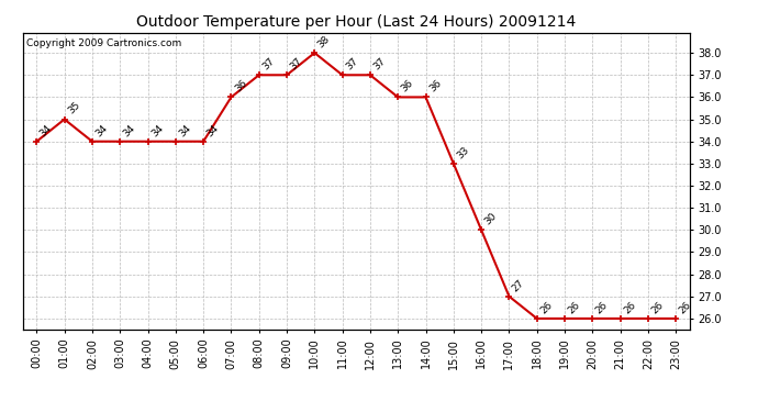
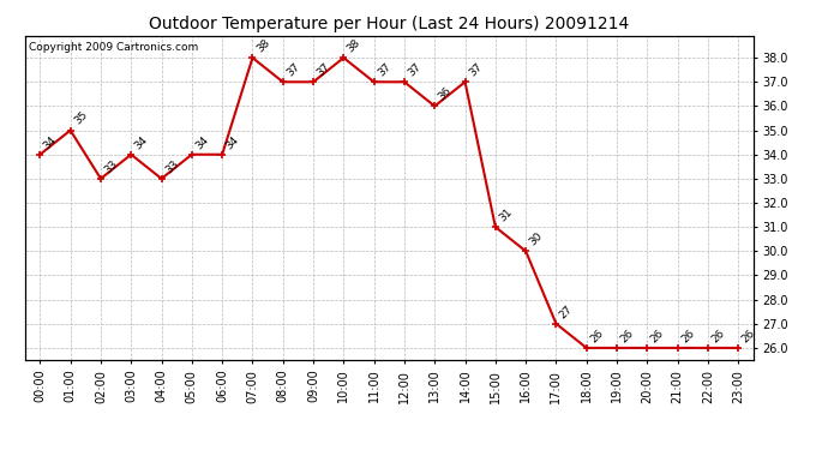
02:00: 34 -> 33
04:00: 34 -> 33
07:00: 36 -> 38
14:00: 36 -> 37
15:00: 33 -> 31
